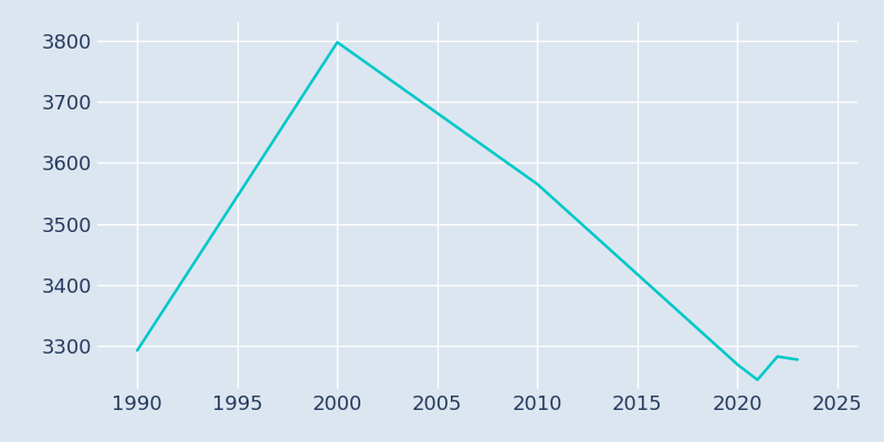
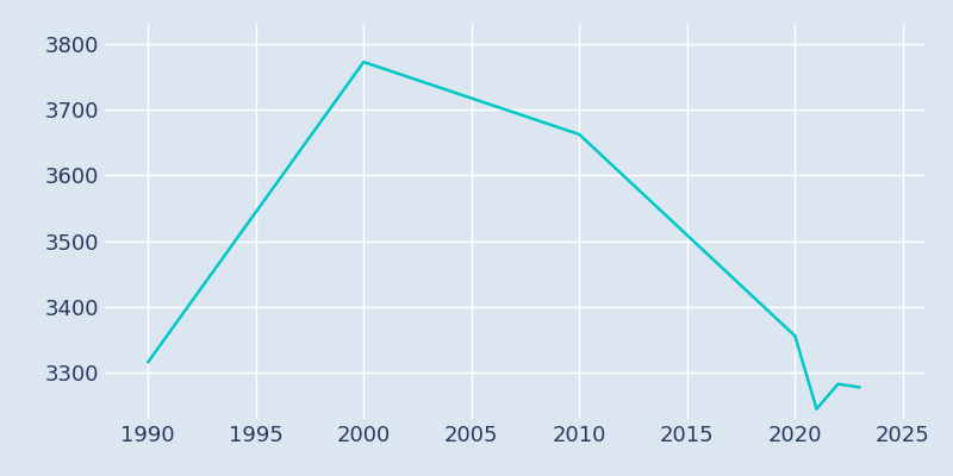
1990: 3293 -> 3316
2000: 3797 -> 3772
2010: 3565 -> 3662
2020: 3270 -> 3356
